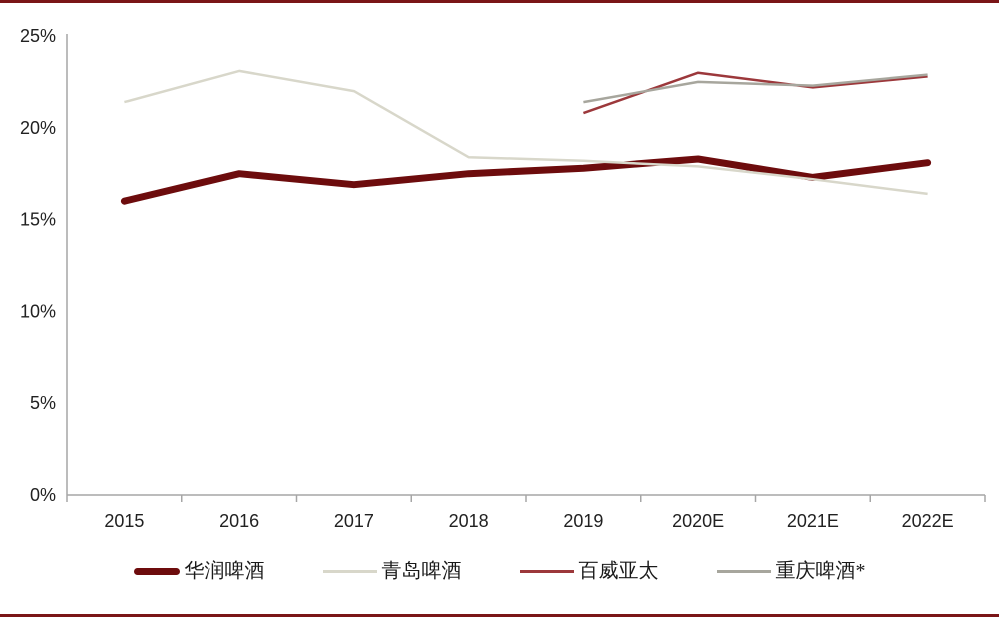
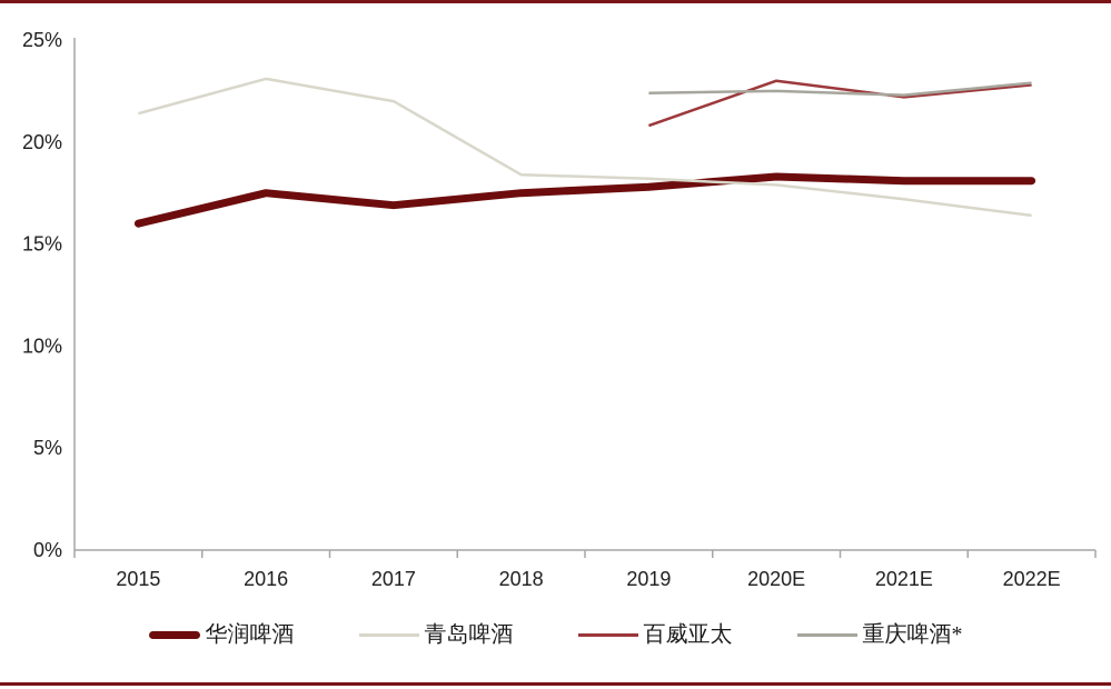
重庆啤酒*/2019: 21.4% -> 22.4%
华润啤酒/2021E: 17.3% -> 18.1%
